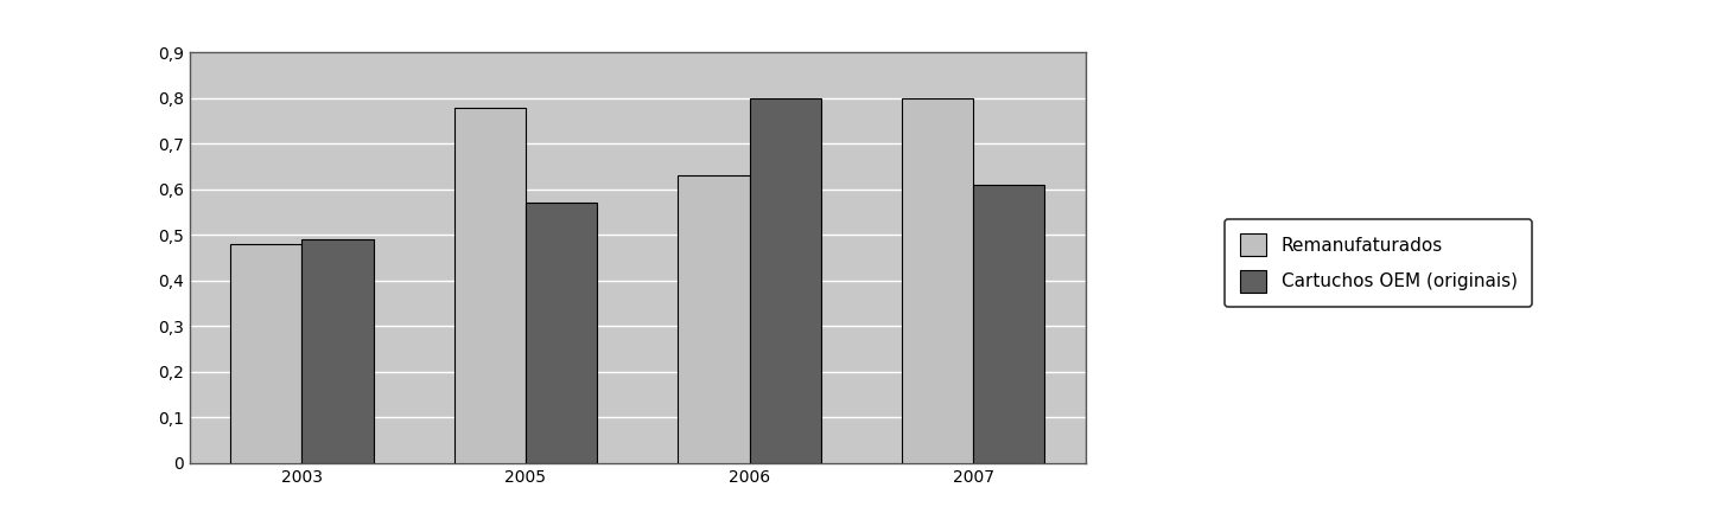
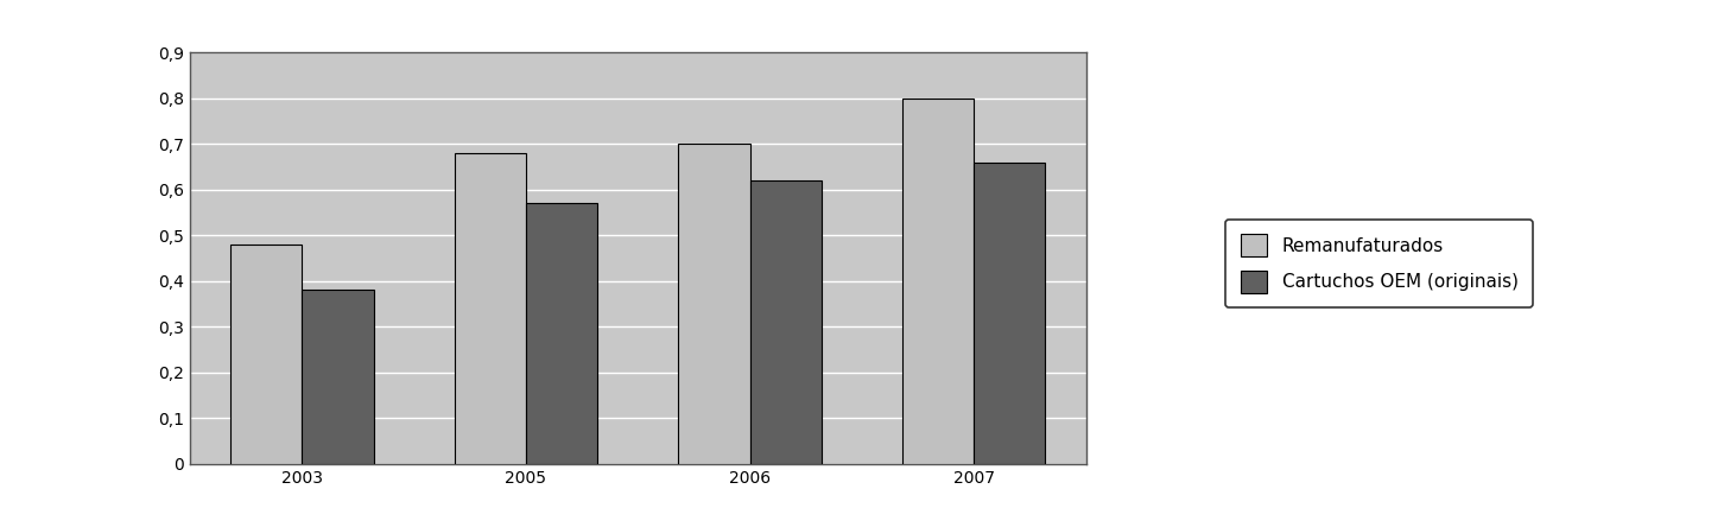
Cartuchos OEM (originais)/2003: 0,49 -> 0,38
Remanufaturados/2005: 0,78 -> 0,68
Remanufaturados/2006: 0,63 -> 0,70
Cartuchos OEM (originais)/2006: 0,80 -> 0,62
Cartuchos OEM (originais)/2007: 0,61 -> 0,66
